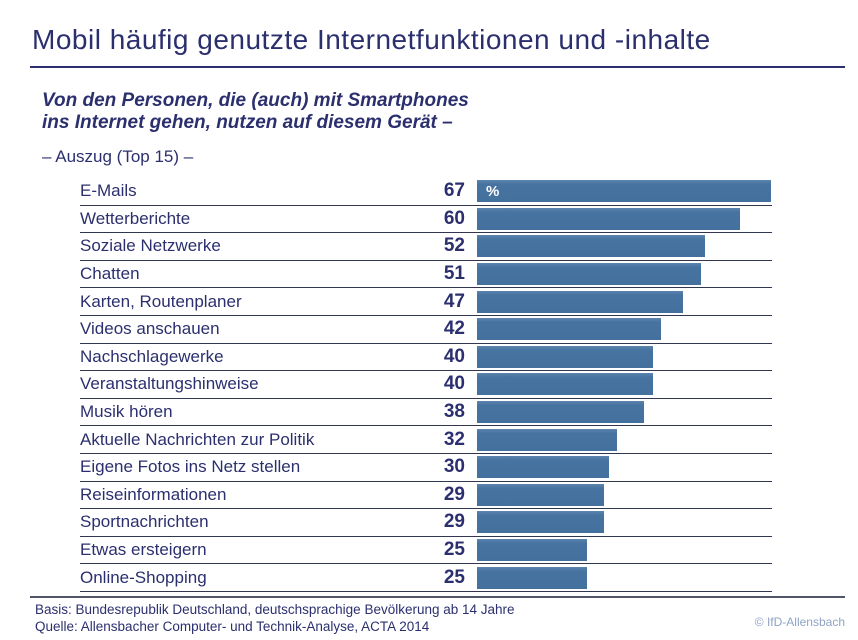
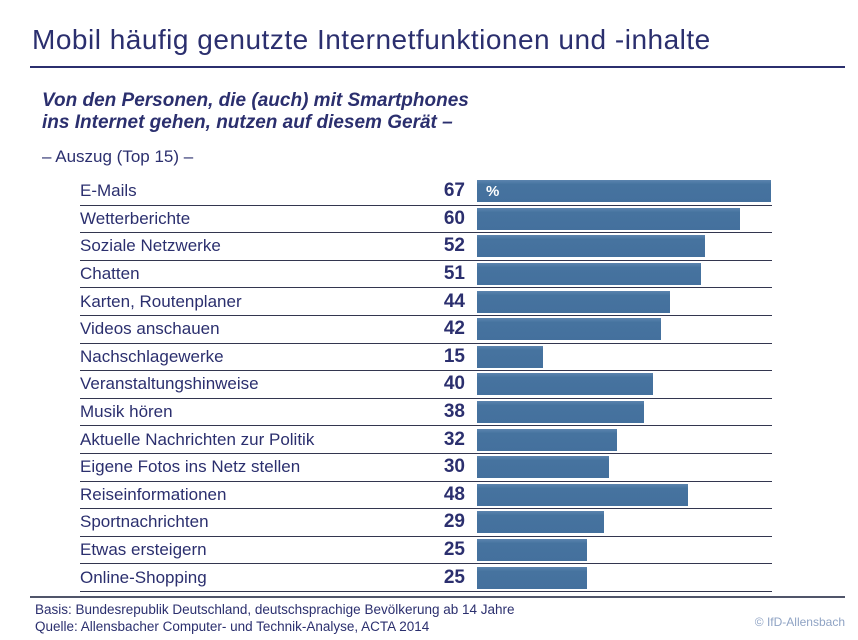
Karten, Routenplaner: 47 -> 44
Nachschlagewerke: 40 -> 15
Reiseinformationen: 29 -> 48
